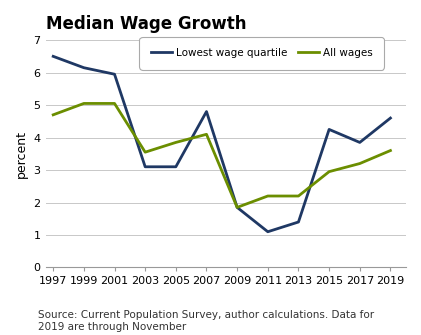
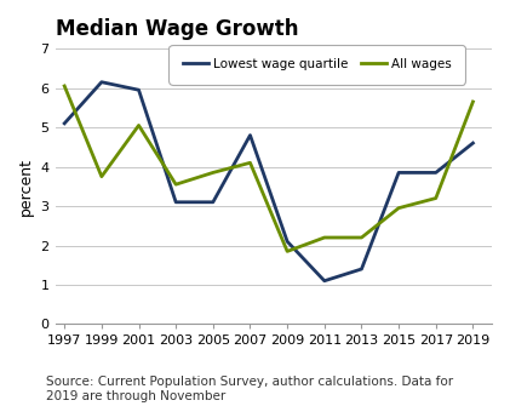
Lowest wage quartile/1997: 6.50 -> 5.10
All wages/1997: 4.70 -> 6.05
All wages/1999: 5.05 -> 3.75
Lowest wage quartile/2009: 1.85 -> 2.10
Lowest wage quartile/2015: 4.25 -> 3.85
All wages/2019: 3.60 -> 5.65
